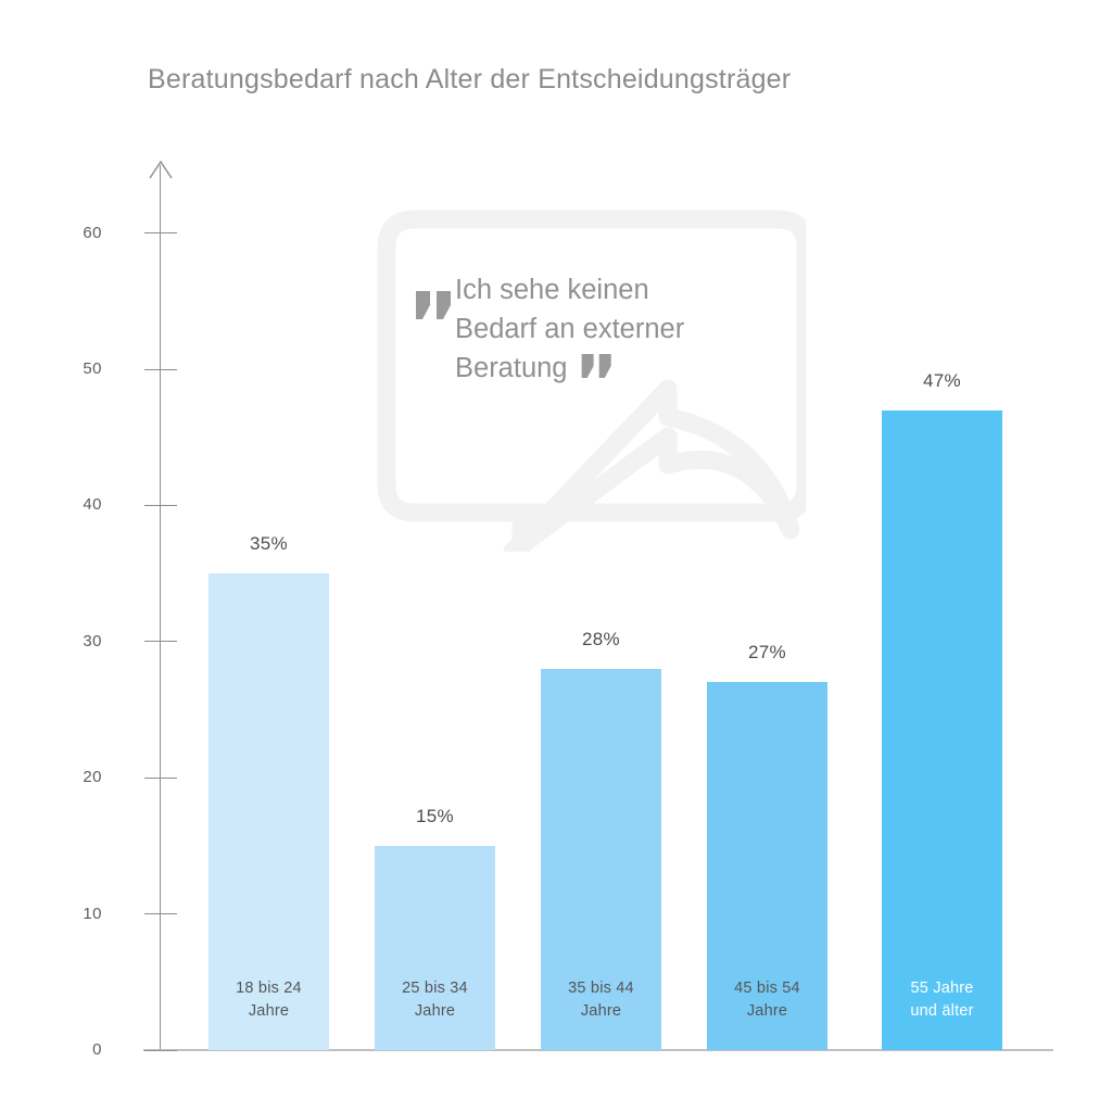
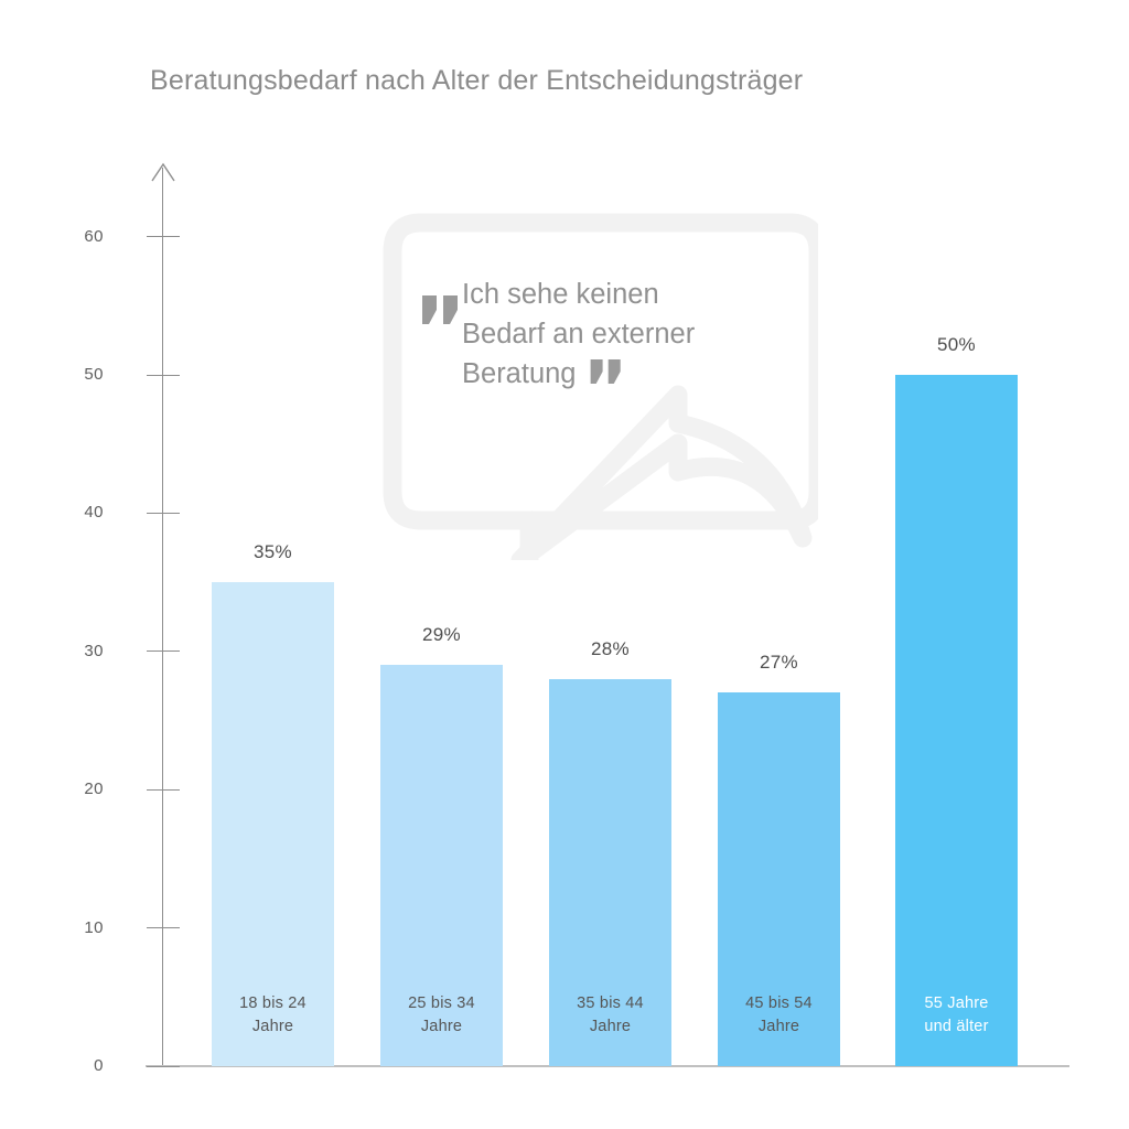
25 bis 34 Jahre: 15% -> 29%
55 Jahre und älter: 47% -> 50%
